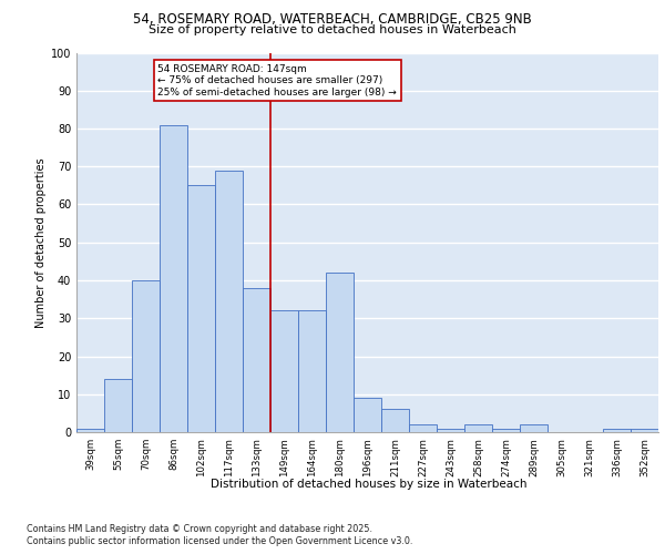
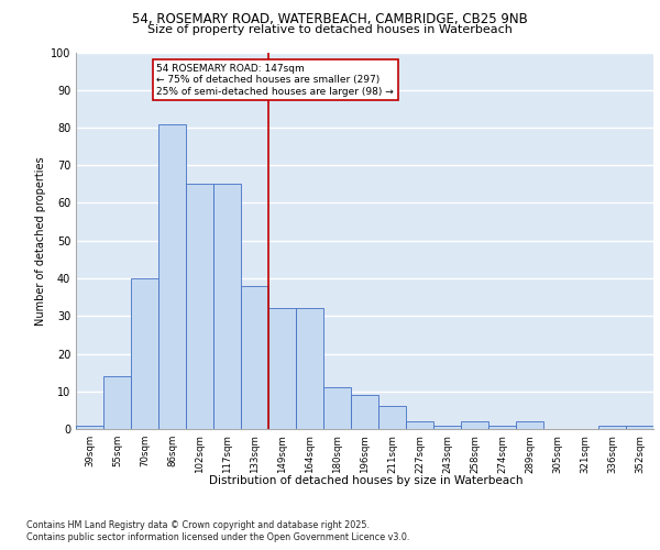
117sqm: 69 -> 65
180sqm: 42 -> 11
